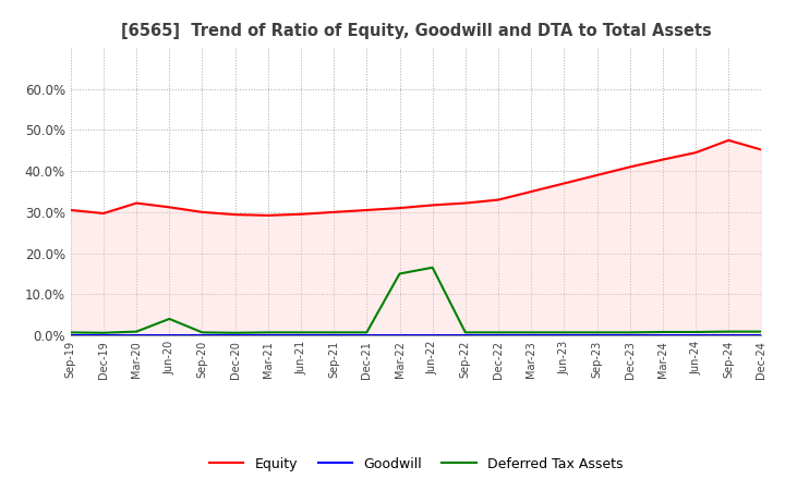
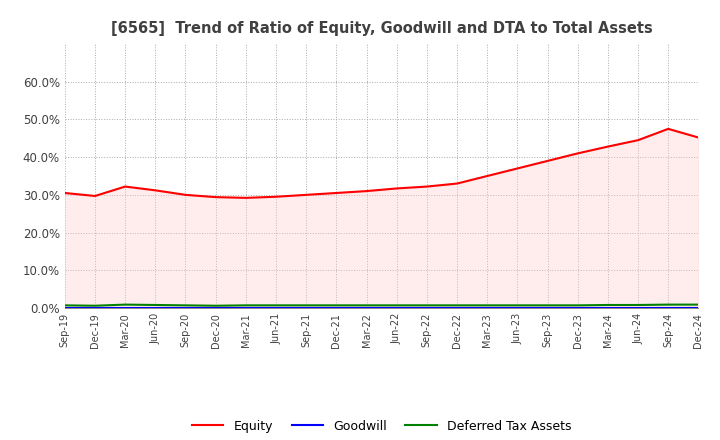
Deferred Tax Assets/Jun-20: 4.0% -> 0.8%
Deferred Tax Assets/Mar-22: 15.0% -> 0.7%
Deferred Tax Assets/Jun-22: 16.5% -> 0.7%
